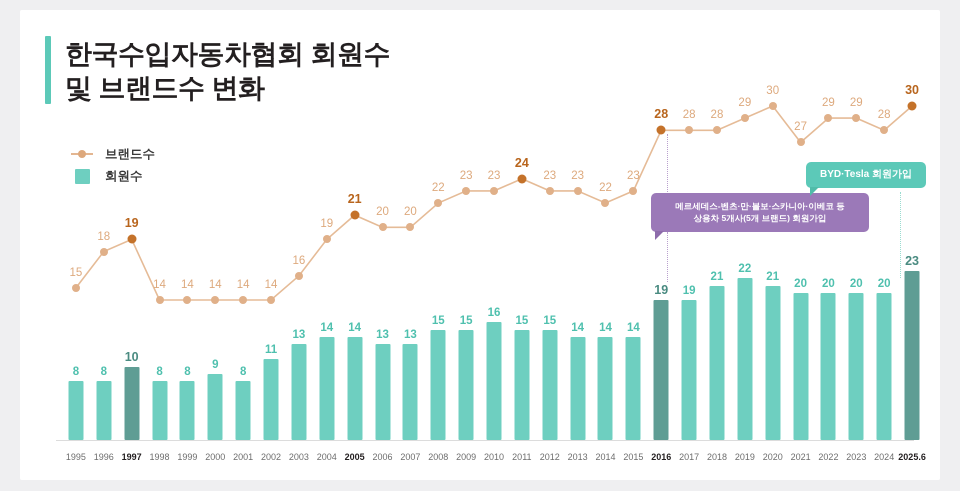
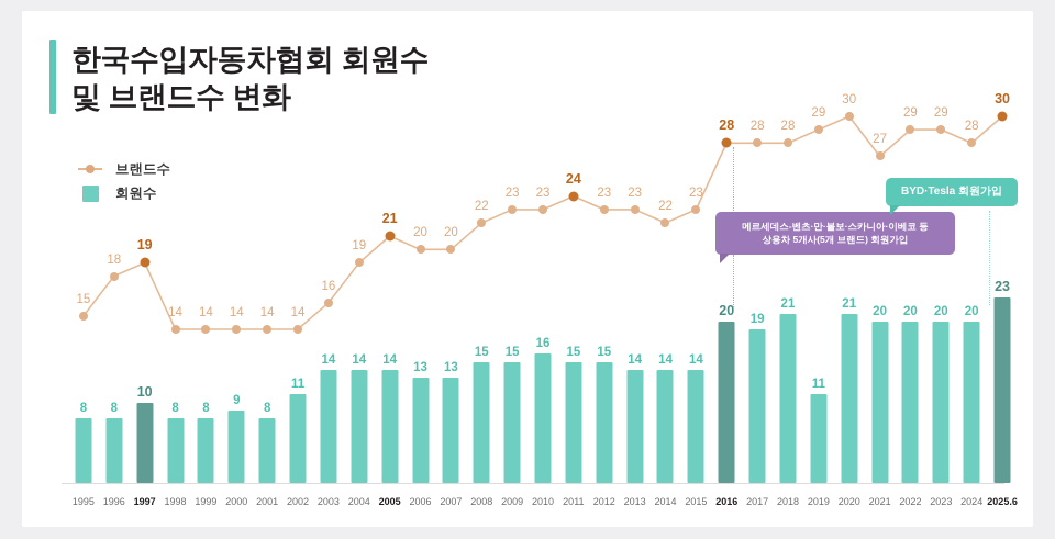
회원수/2003: 13 -> 14
회원수/2016: 19 -> 20
회원수/2019: 22 -> 11
